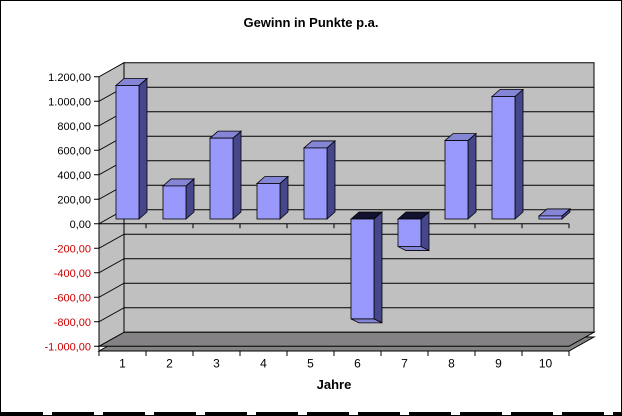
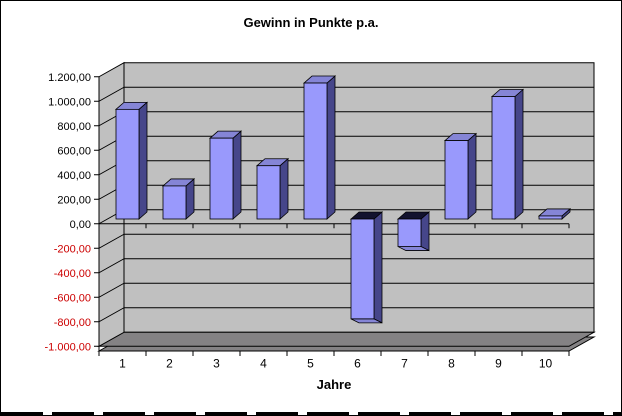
1: 1090 -> 900
4: 290 -> 440
5: 580 -> 1110
